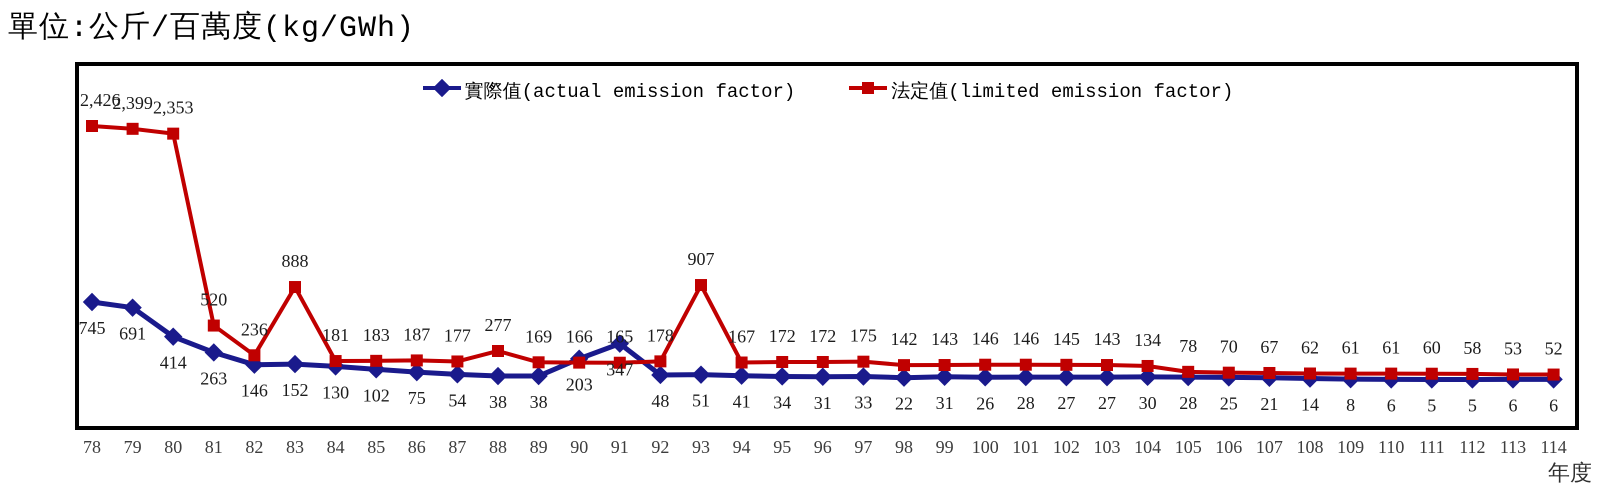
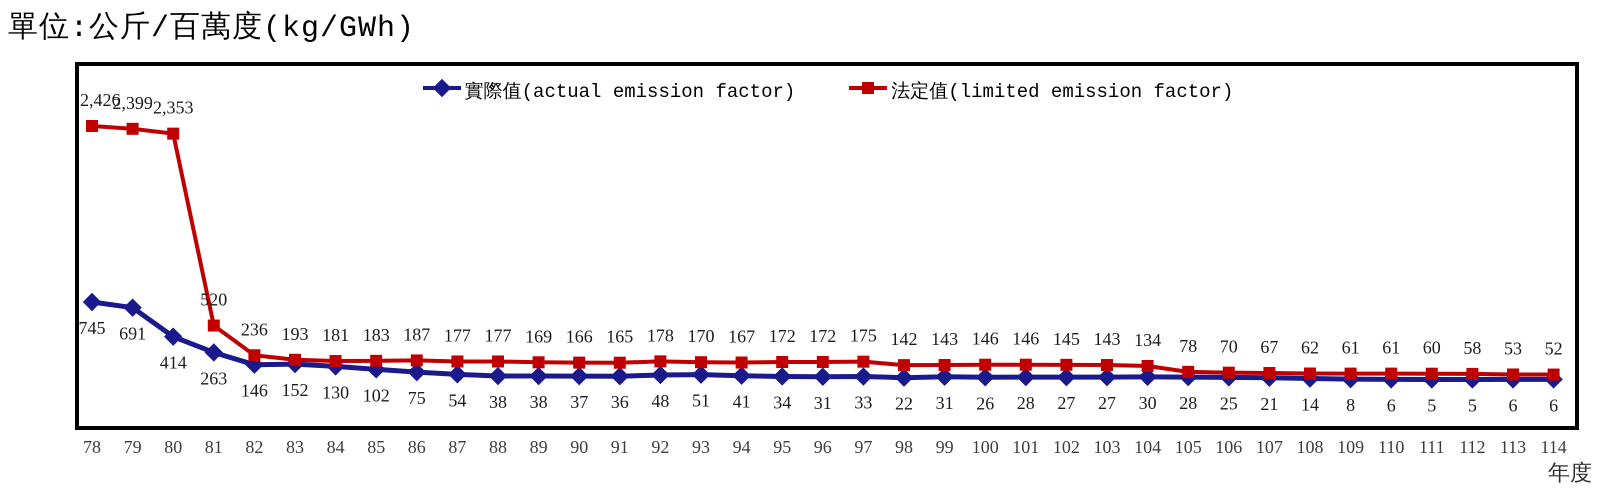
法定值(limited emission factor)/83: 888 -> 193
法定值(limited emission factor)/88: 277 -> 177
實際值(actual emission factor)/90: 203 -> 37
實際值(actual emission factor)/91: 347 -> 36
法定值(limited emission factor)/93: 907 -> 170
